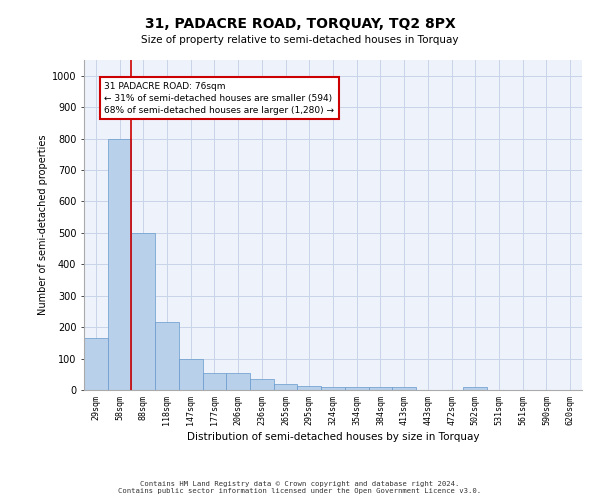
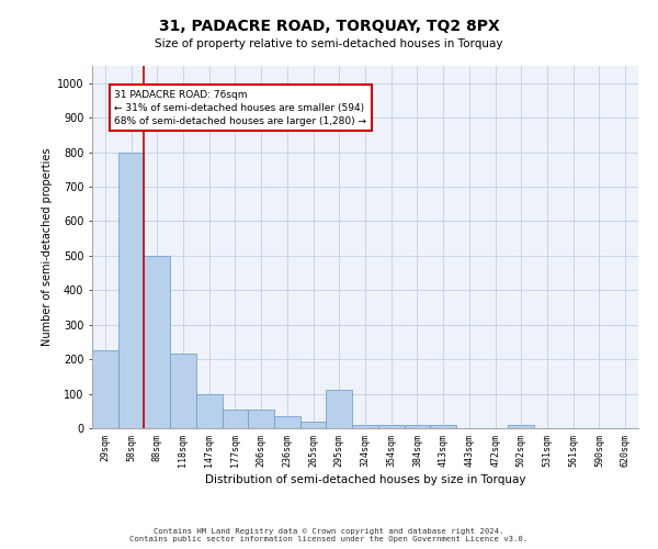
29sqm: 165 -> 225
295sqm: 13 -> 110
